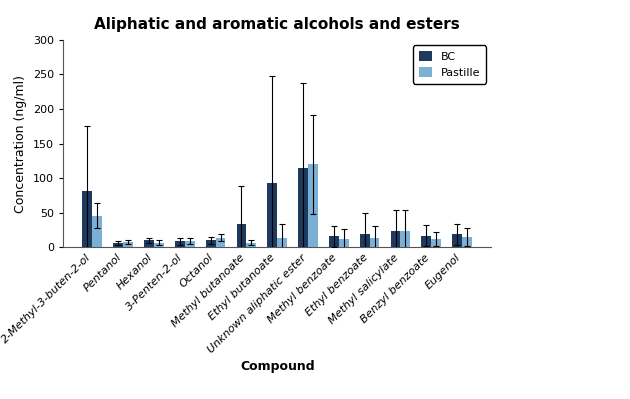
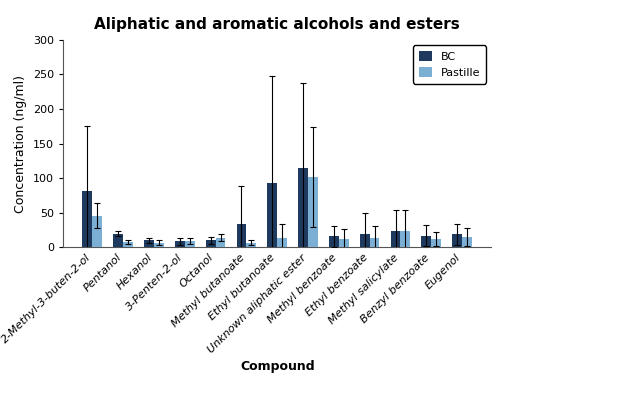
BC/Pentanol: 6 -> 20
Pastille/Unknown aliphatic ester: 120 -> 102
